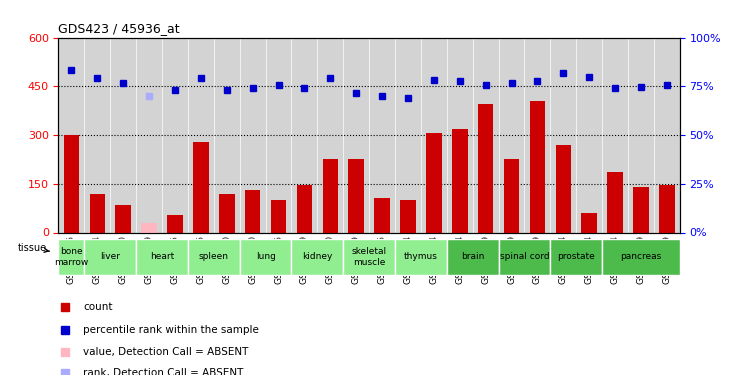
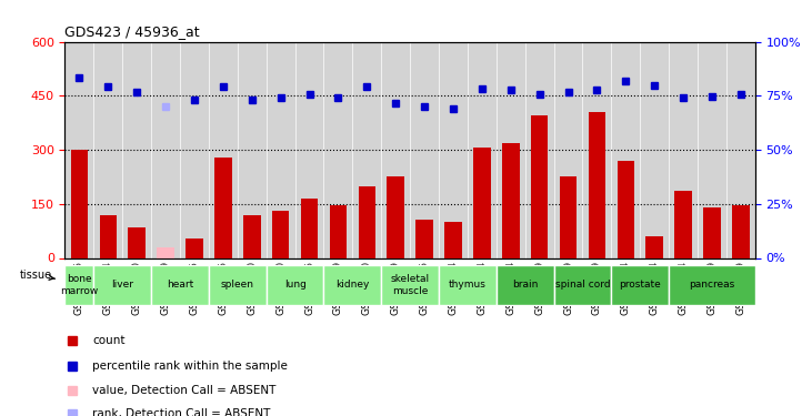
GSM12655: 100 -> 165
GSM12660: 225 -> 200
